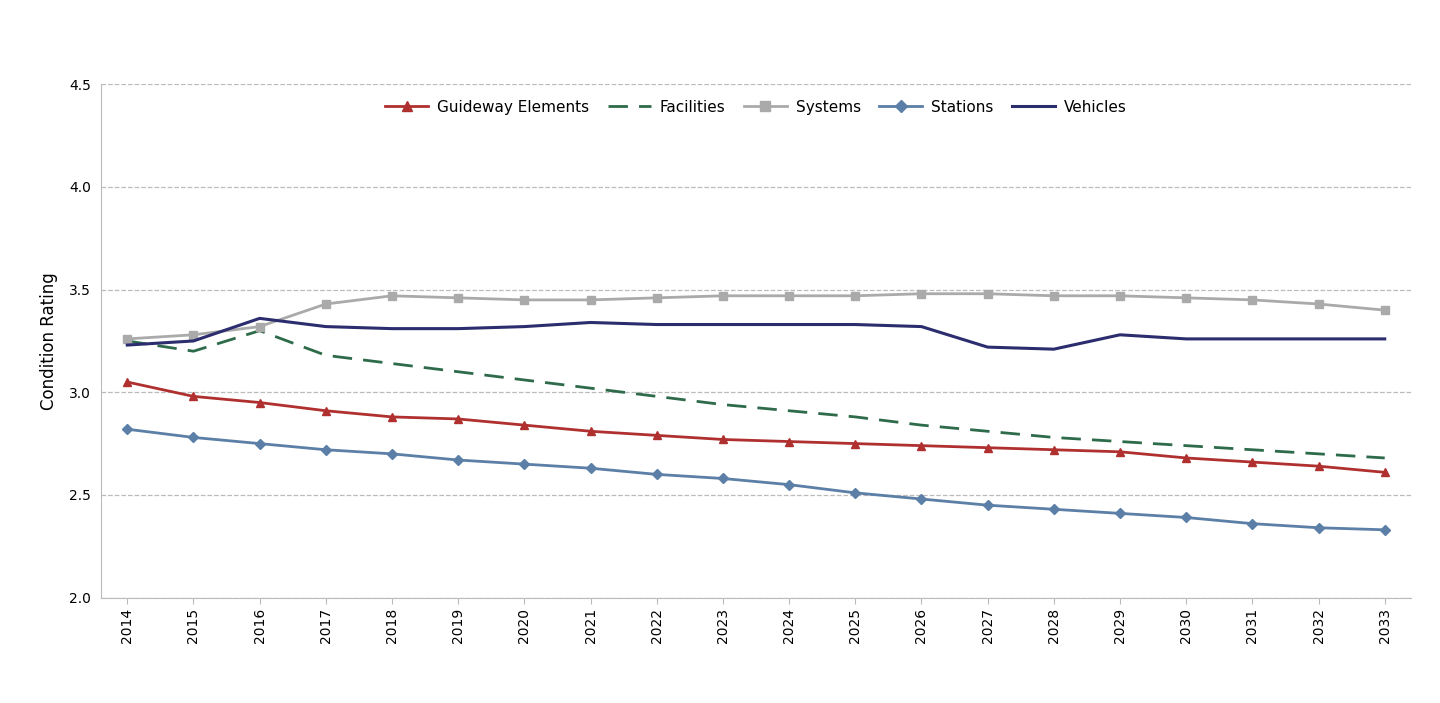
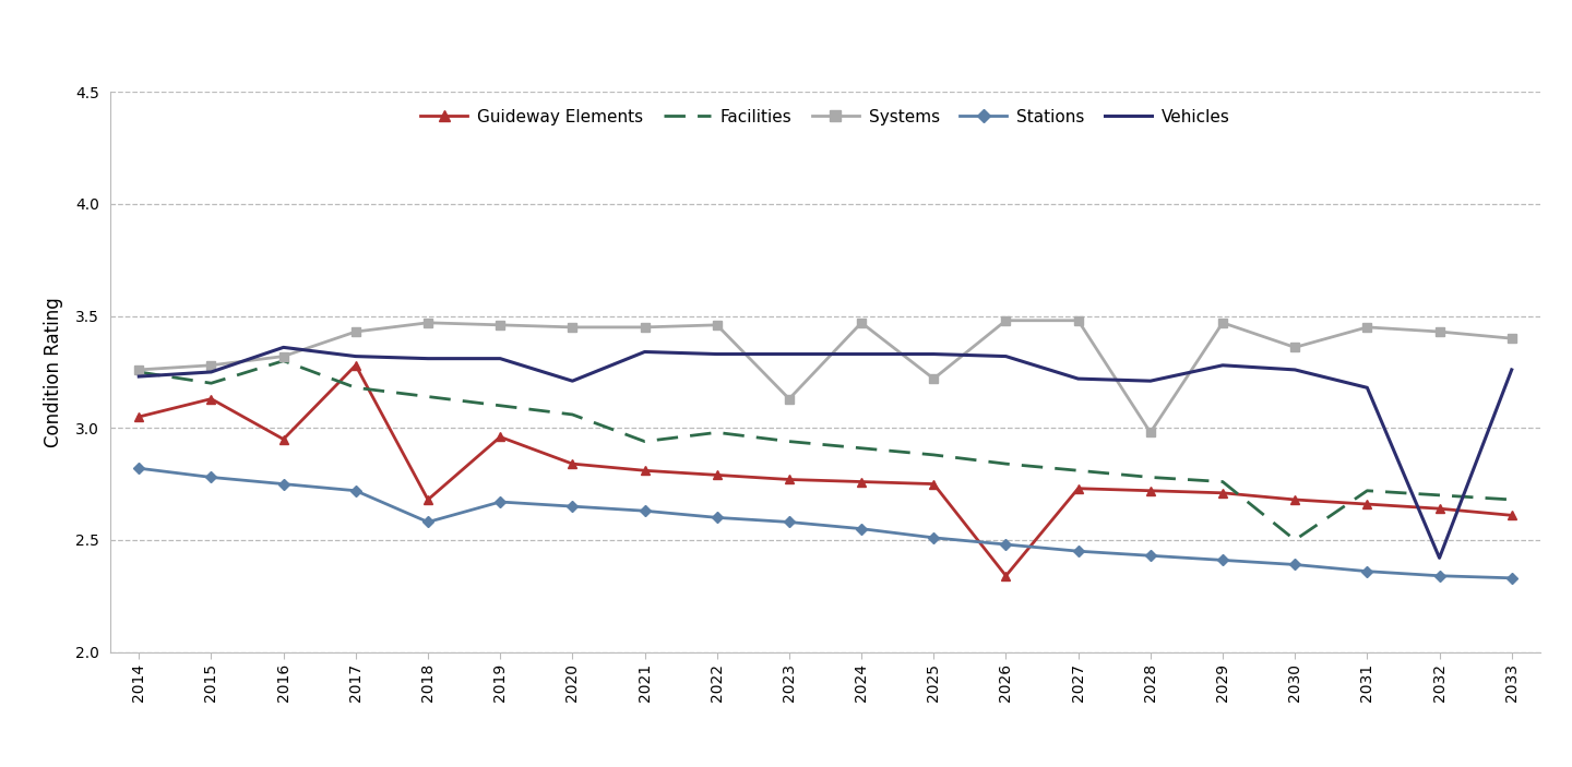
Guideway Elements/2015: 2.98 -> 3.13
Guideway Elements/2017: 2.91 -> 3.28
Guideway Elements/2018: 2.88 -> 2.68
Stations/2018: 2.70 -> 2.58
Guideway Elements/2019: 2.87 -> 2.96
Vehicles/2020: 3.32 -> 3.21
Facilities/2021: 3.02 -> 2.94
Systems/2023: 3.47 -> 3.13
Systems/2025: 3.47 -> 3.22
Guideway Elements/2026: 2.74 -> 2.34
Systems/2028: 3.47 -> 2.98
Facilities/2030: 2.74 -> 2.50
Systems/2030: 3.46 -> 3.36
Vehicles/2031: 3.26 -> 3.18
Vehicles/2032: 3.26 -> 2.42
